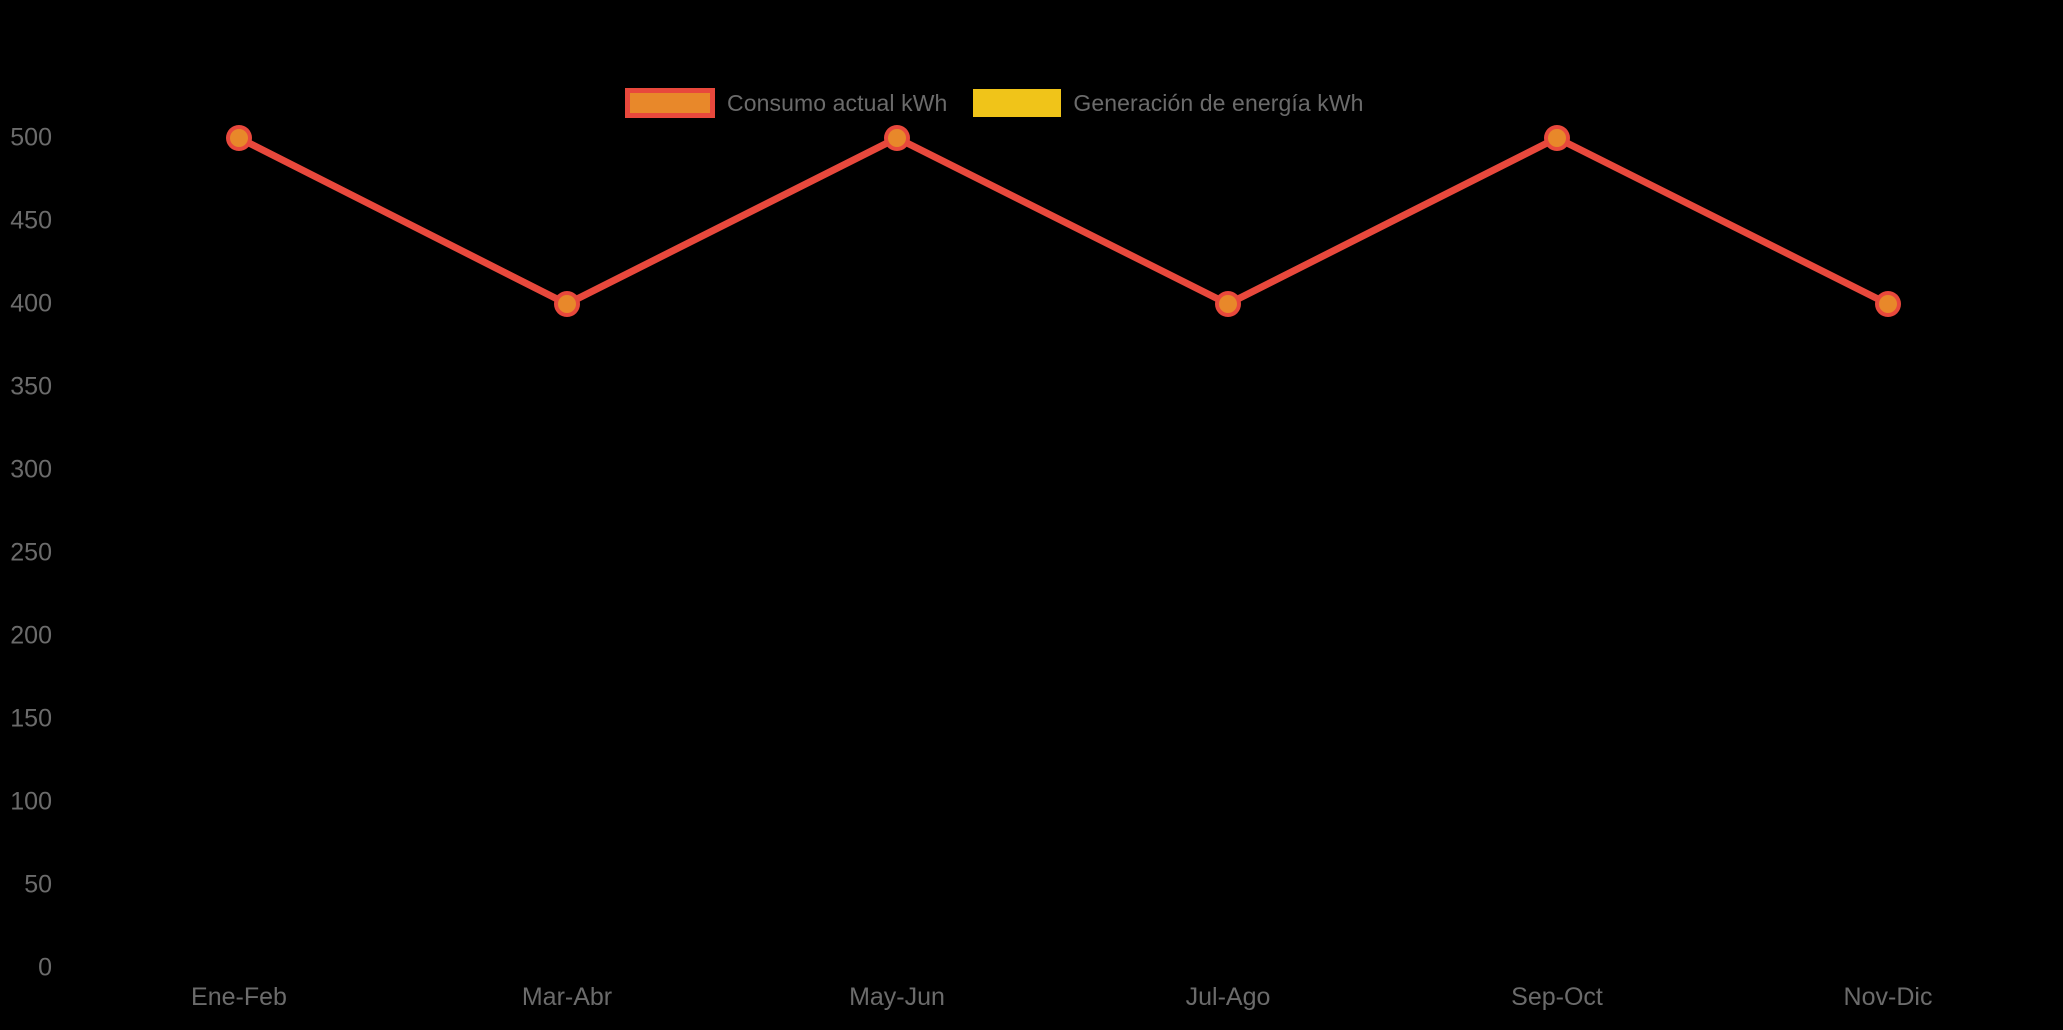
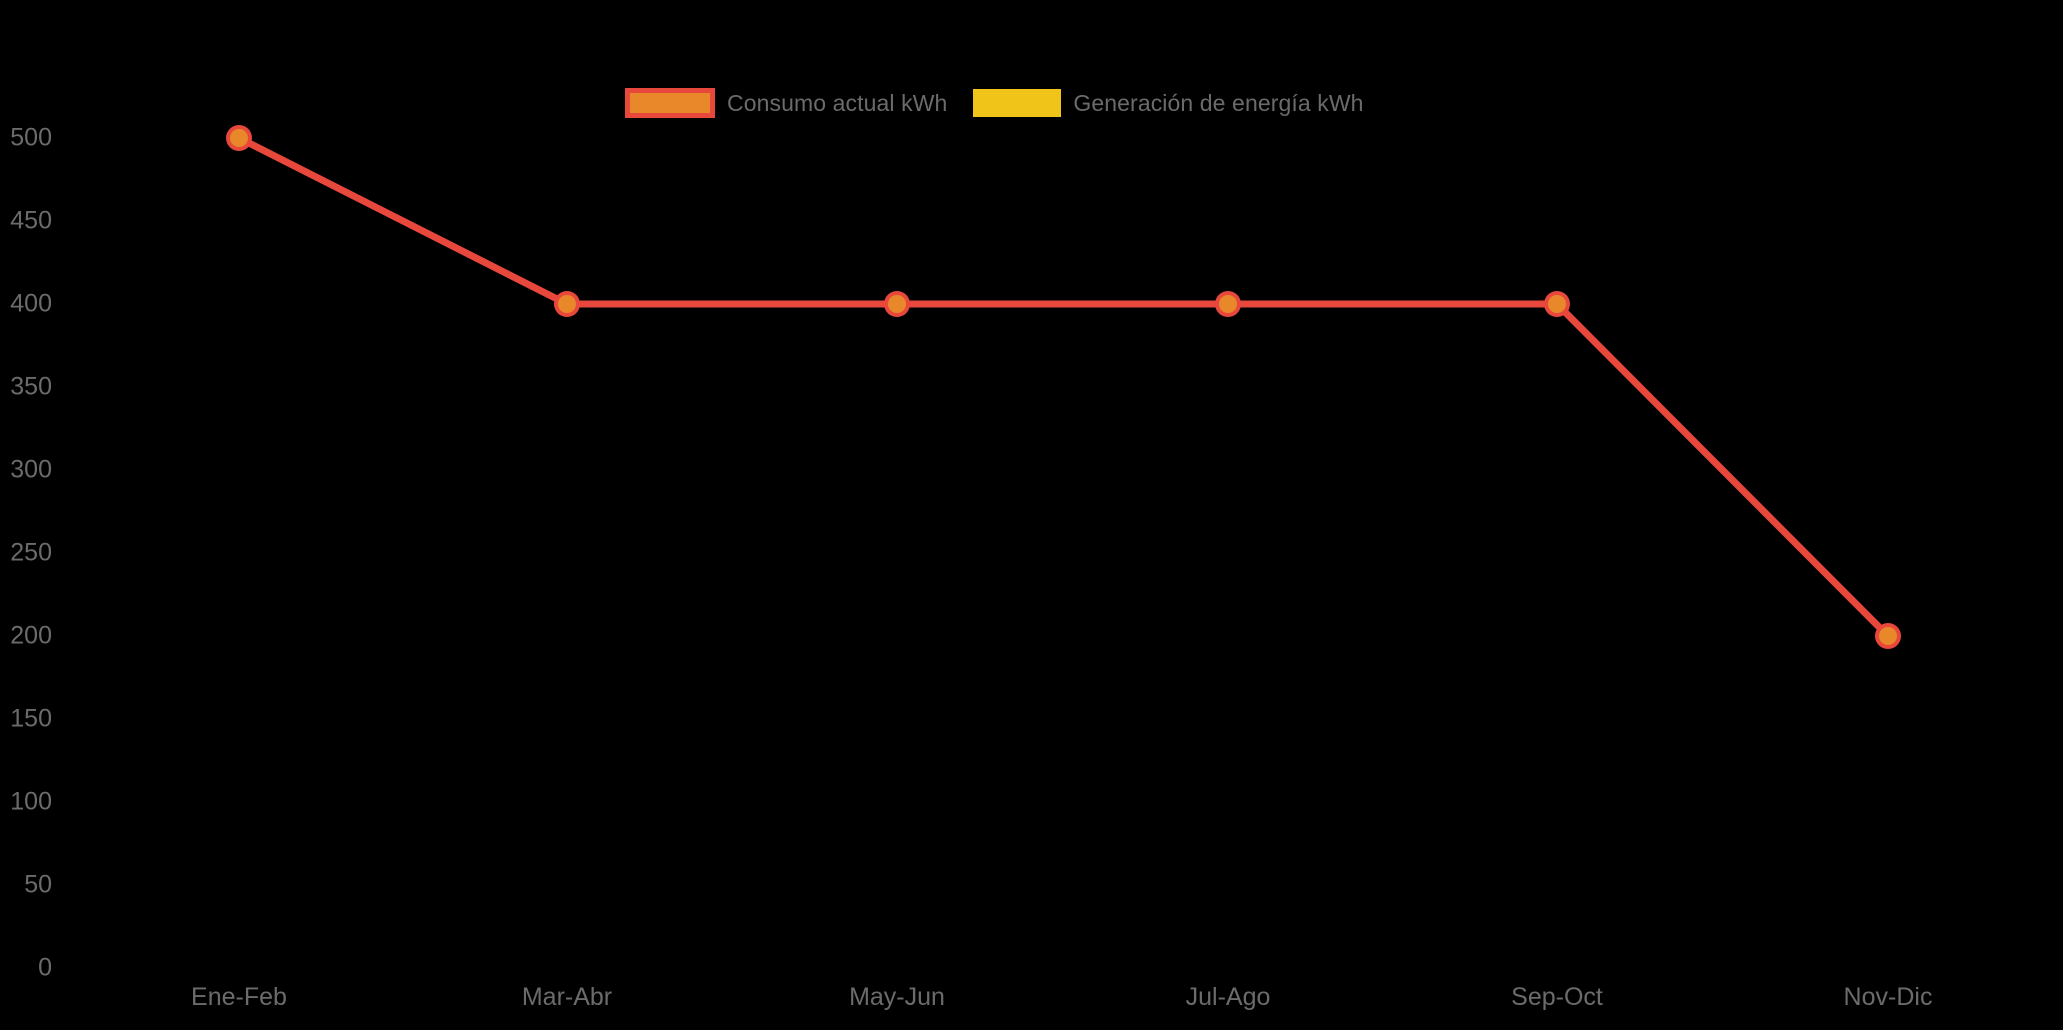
Consumo actual kWh/May-Jun: 500 -> 400
Consumo actual kWh/Sep-Oct: 500 -> 400
Consumo actual kWh/Nov-Dic: 400 -> 200
